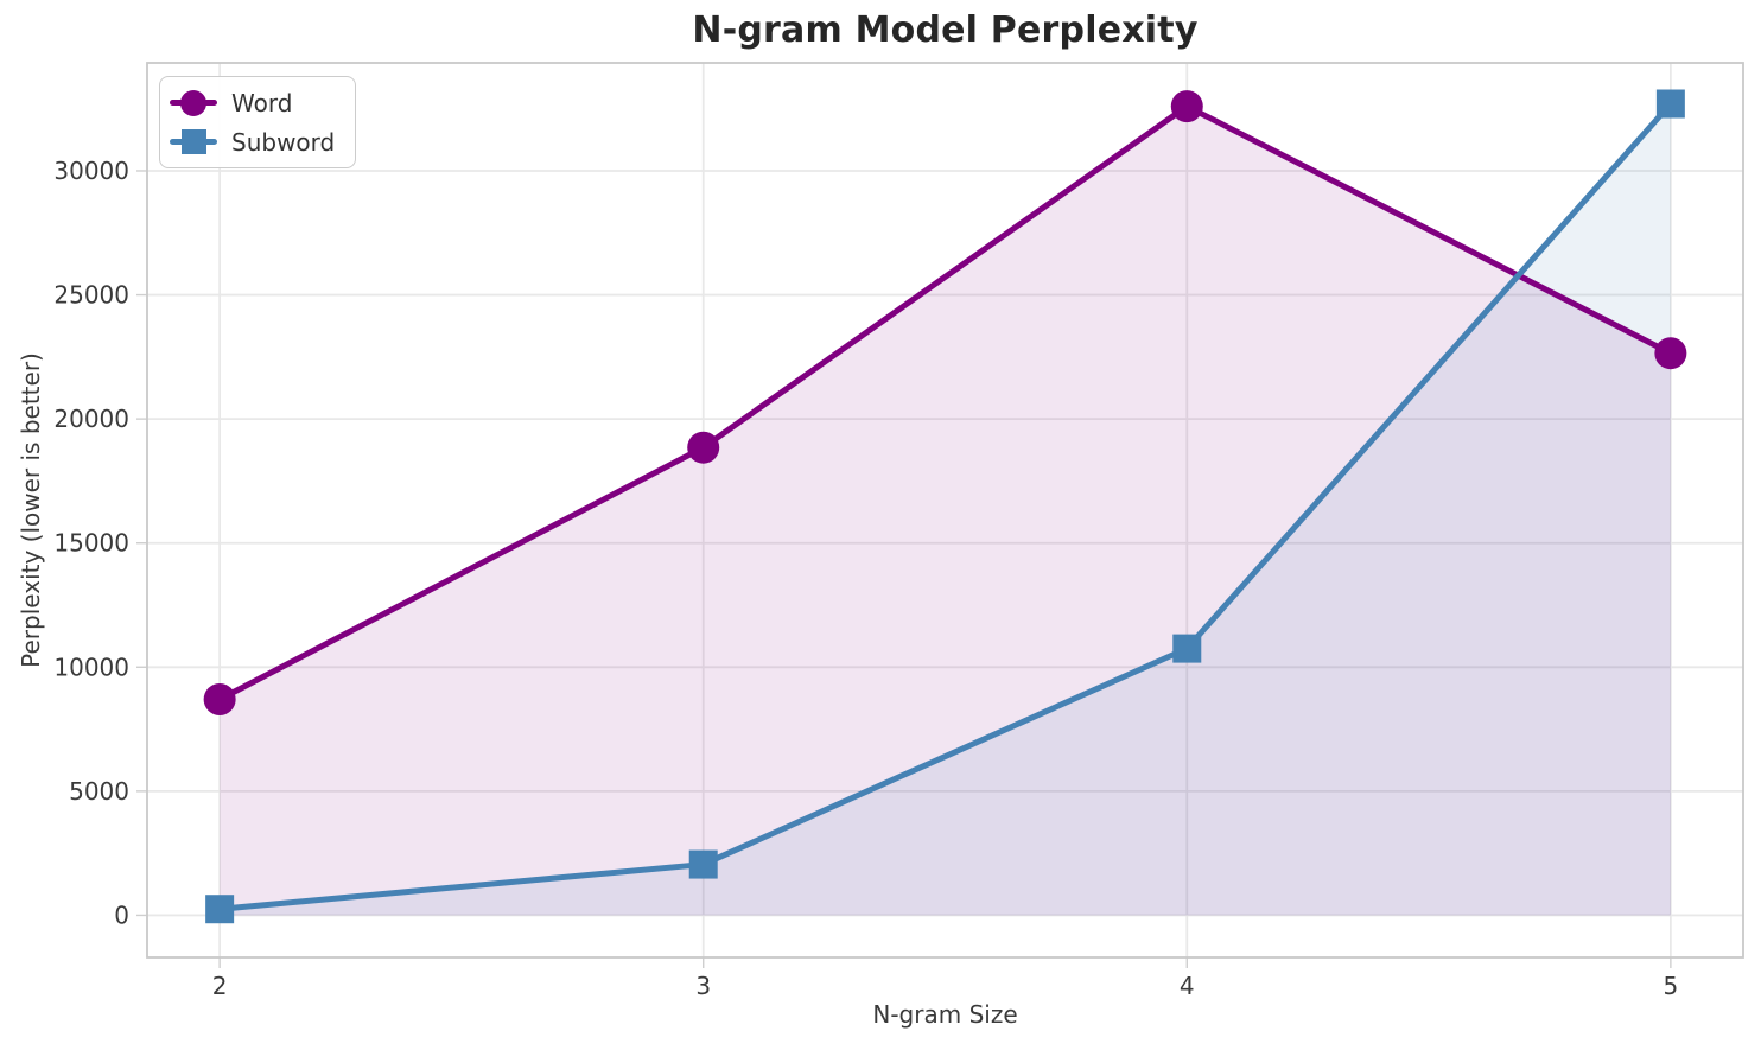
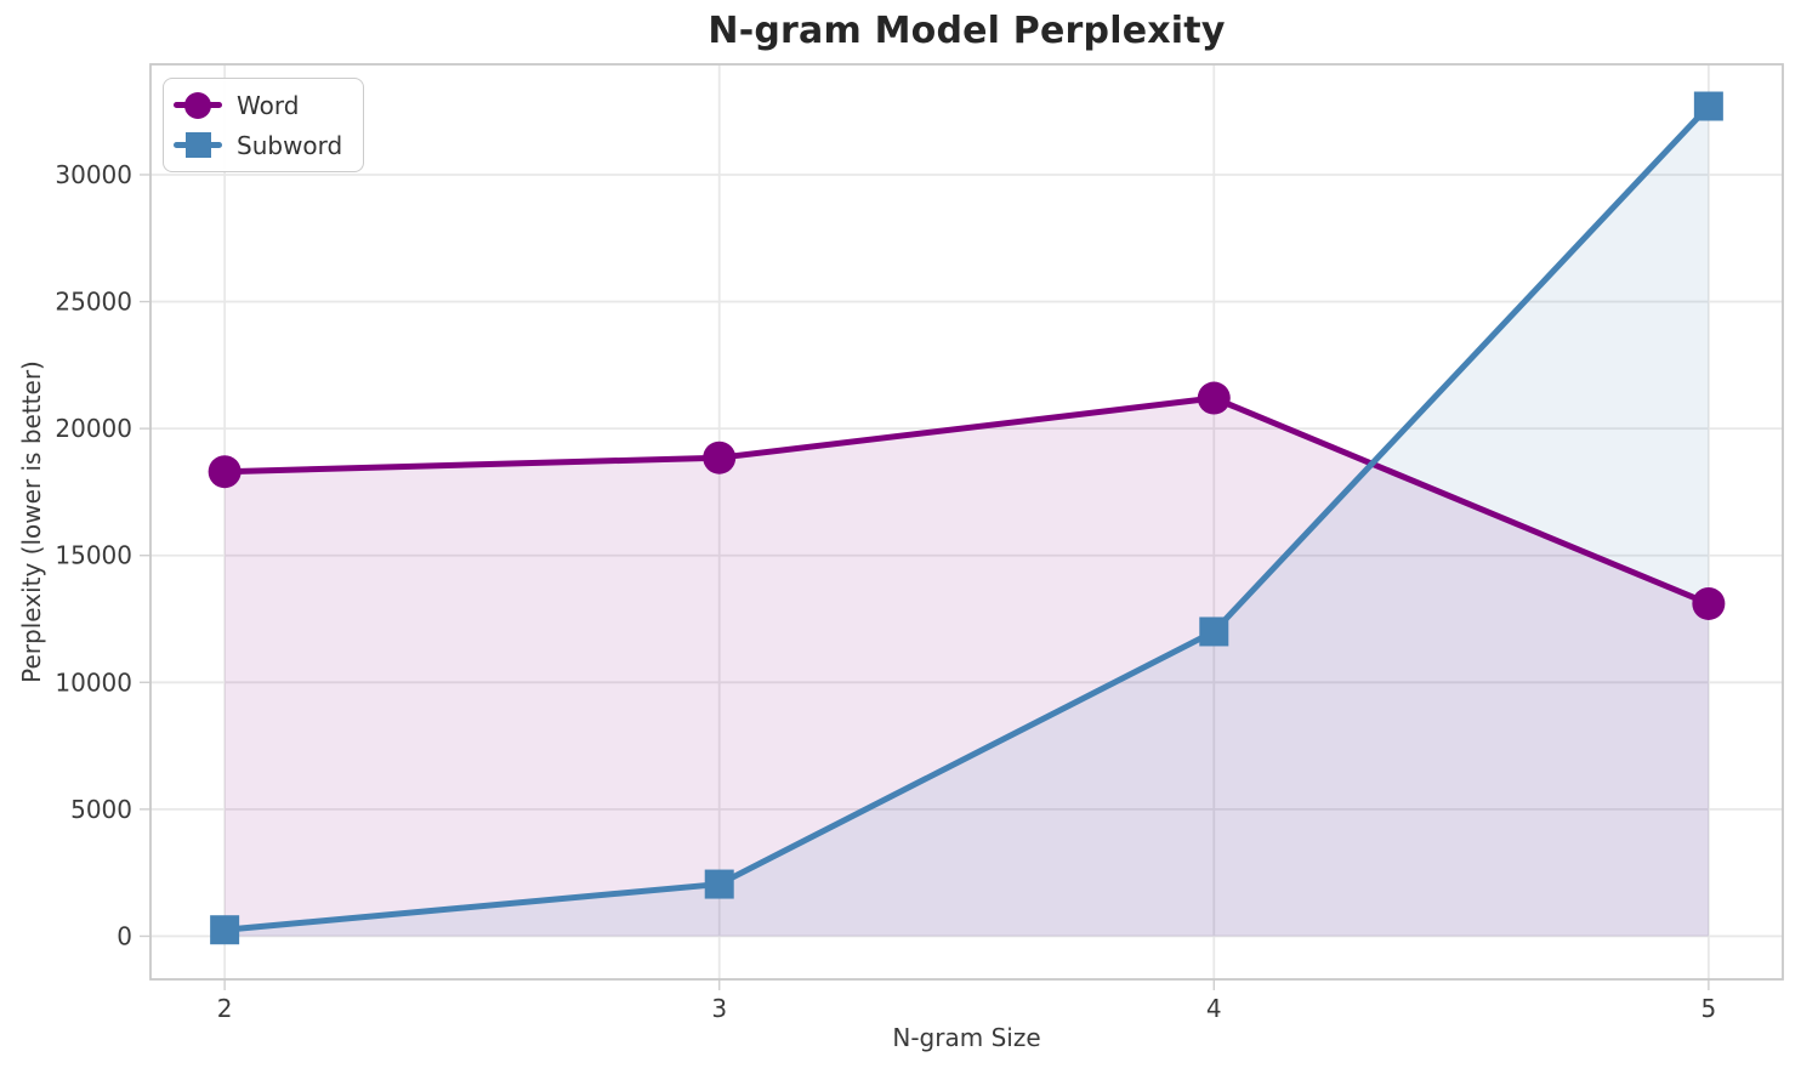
Word/2: 8700 -> 18300
Word/4: 32600 -> 21200
Subword/4: 10800 -> 12000
Word/5: 22600 -> 13100
